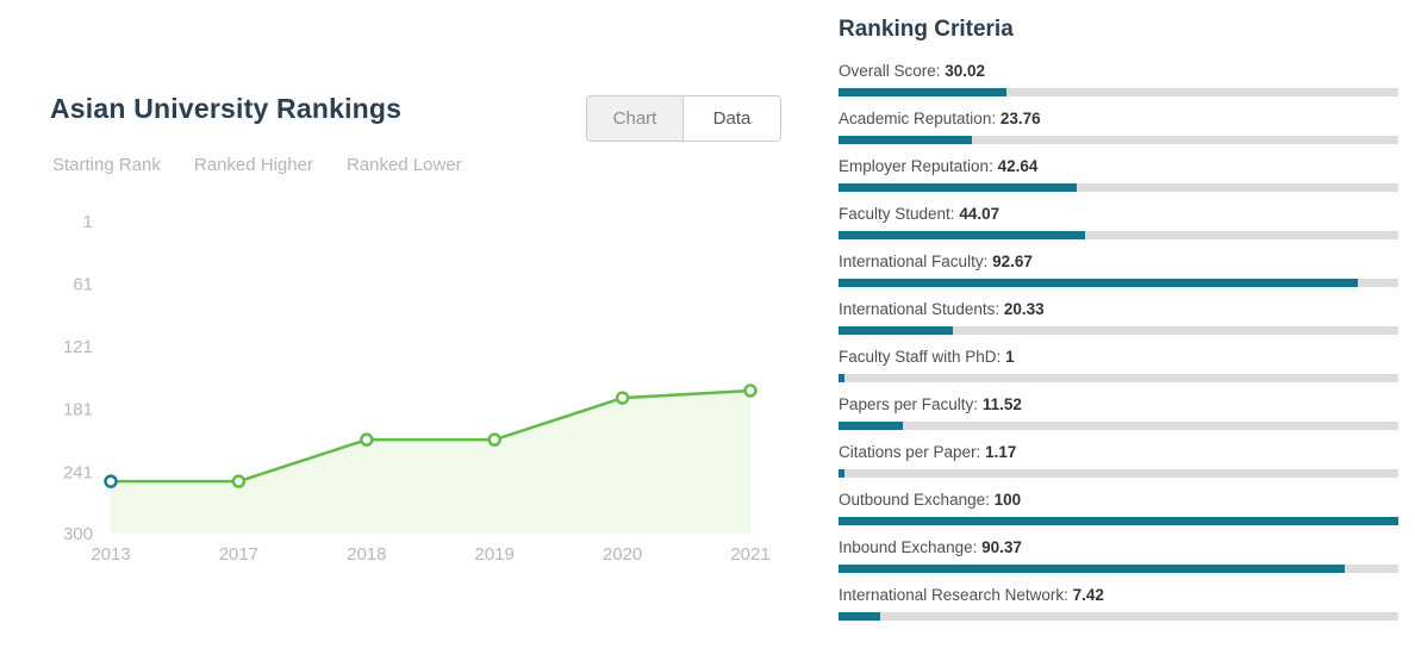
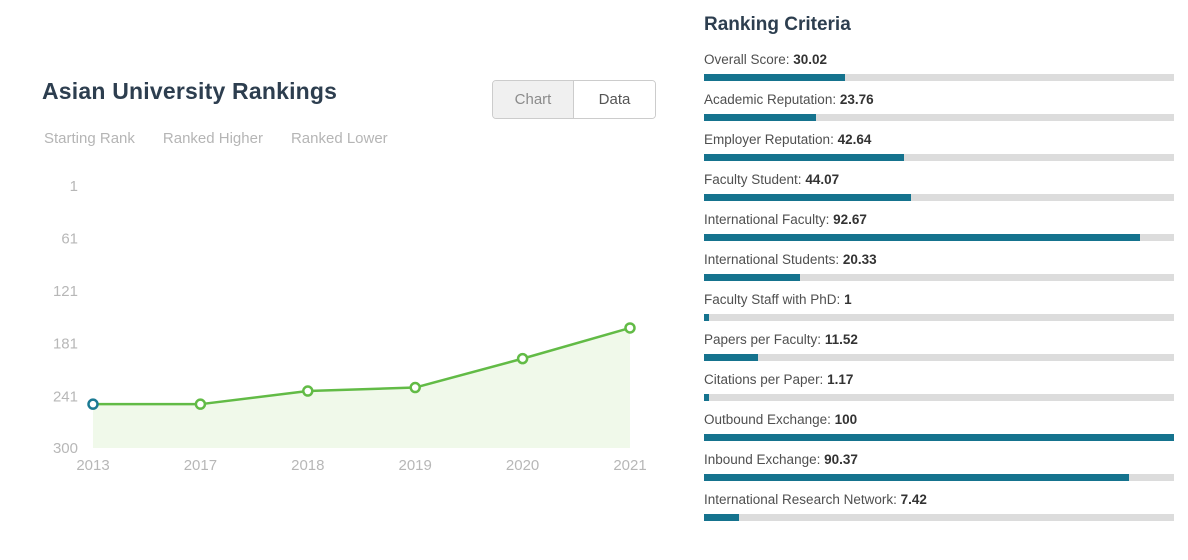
2018: 210 -> 240
2019: 210 -> 230
2020: 170 -> 200
